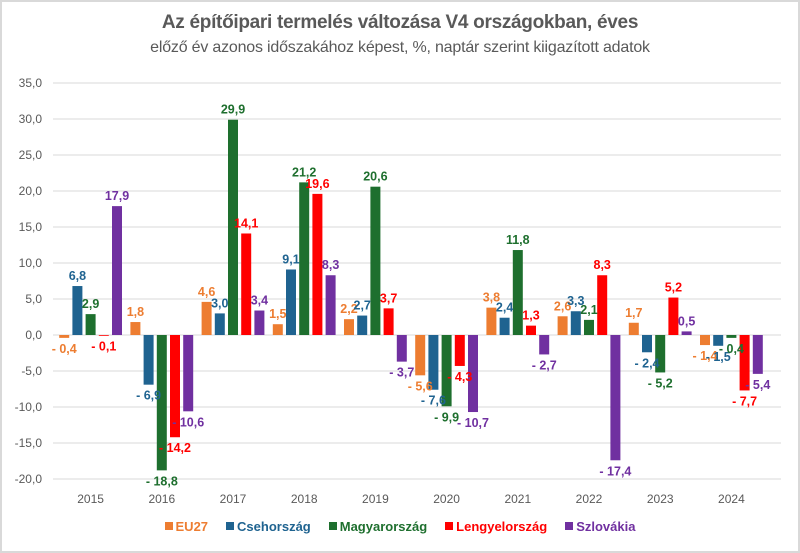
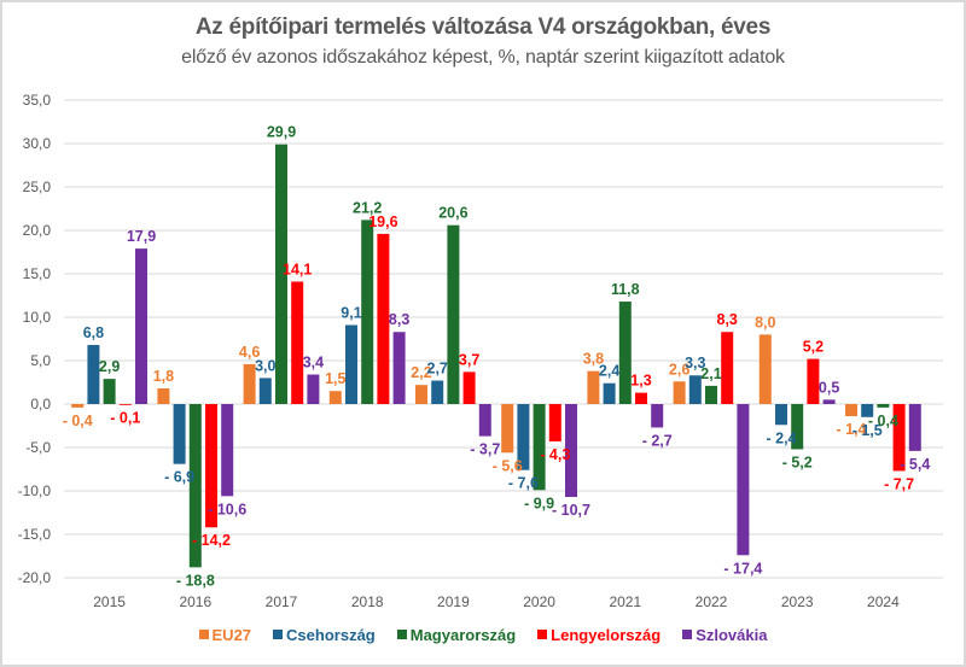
EU27/2023: 1,7 -> 8,0
